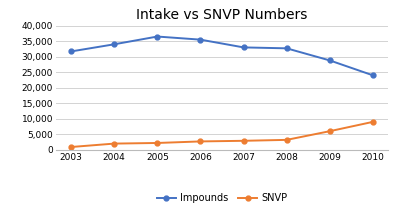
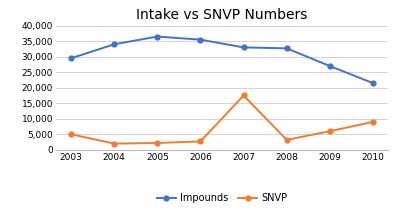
Impounds/2003: 31,700 -> 29,500
SNVP/2003: 900 -> 5,000
SNVP/2007: 2,900 -> 17,500
Impounds/2009: 28,800 -> 27,000
Impounds/2010: 24,000 -> 21,500
